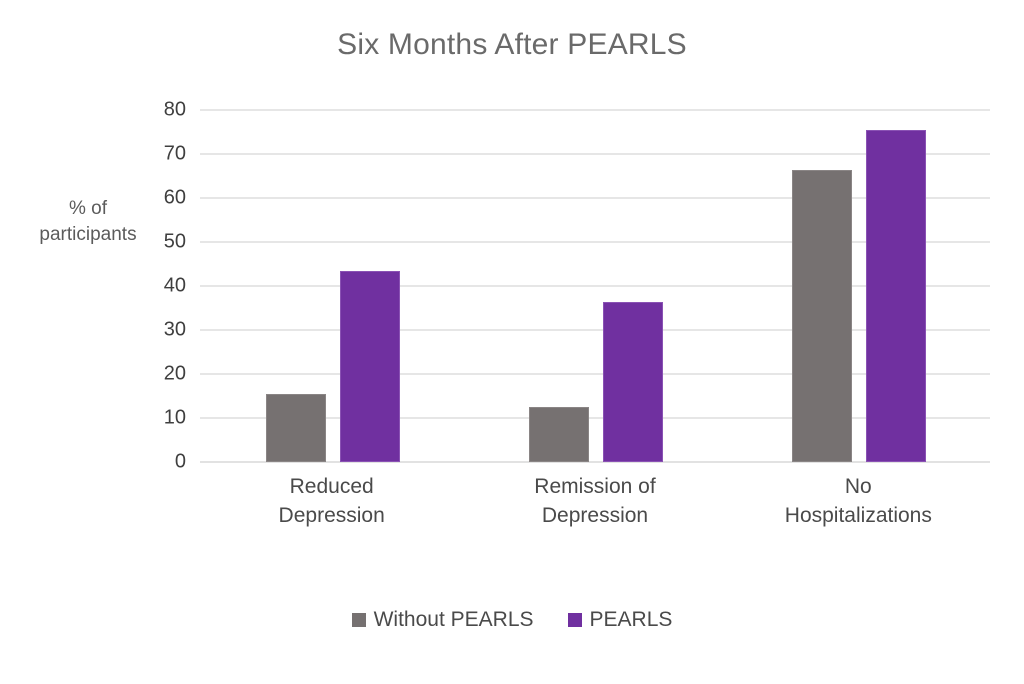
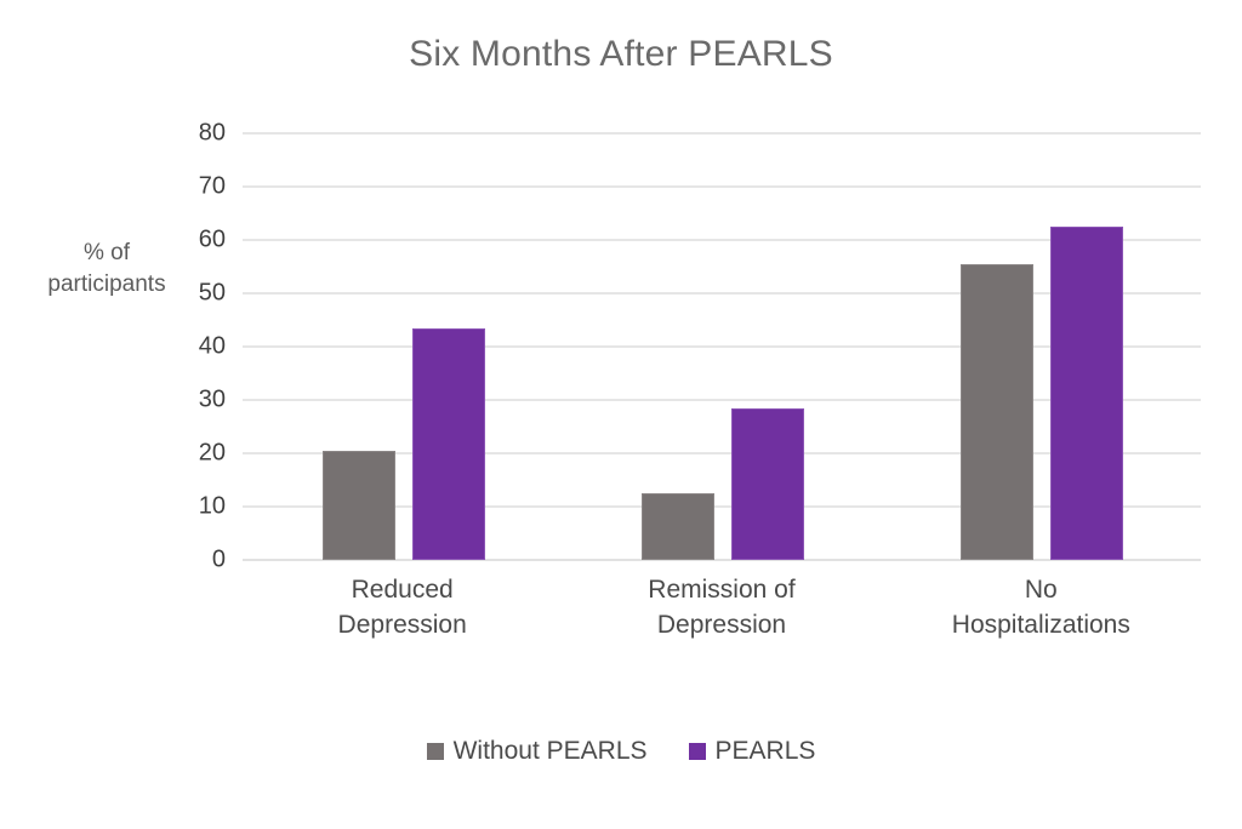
Without PEARLS/Reduced Depression: 15 -> 20
PEARLS/Remission of Depression: 36 -> 28
Without PEARLS/No Hospitalizations: 66 -> 55
PEARLS/No Hospitalizations: 75 -> 62
